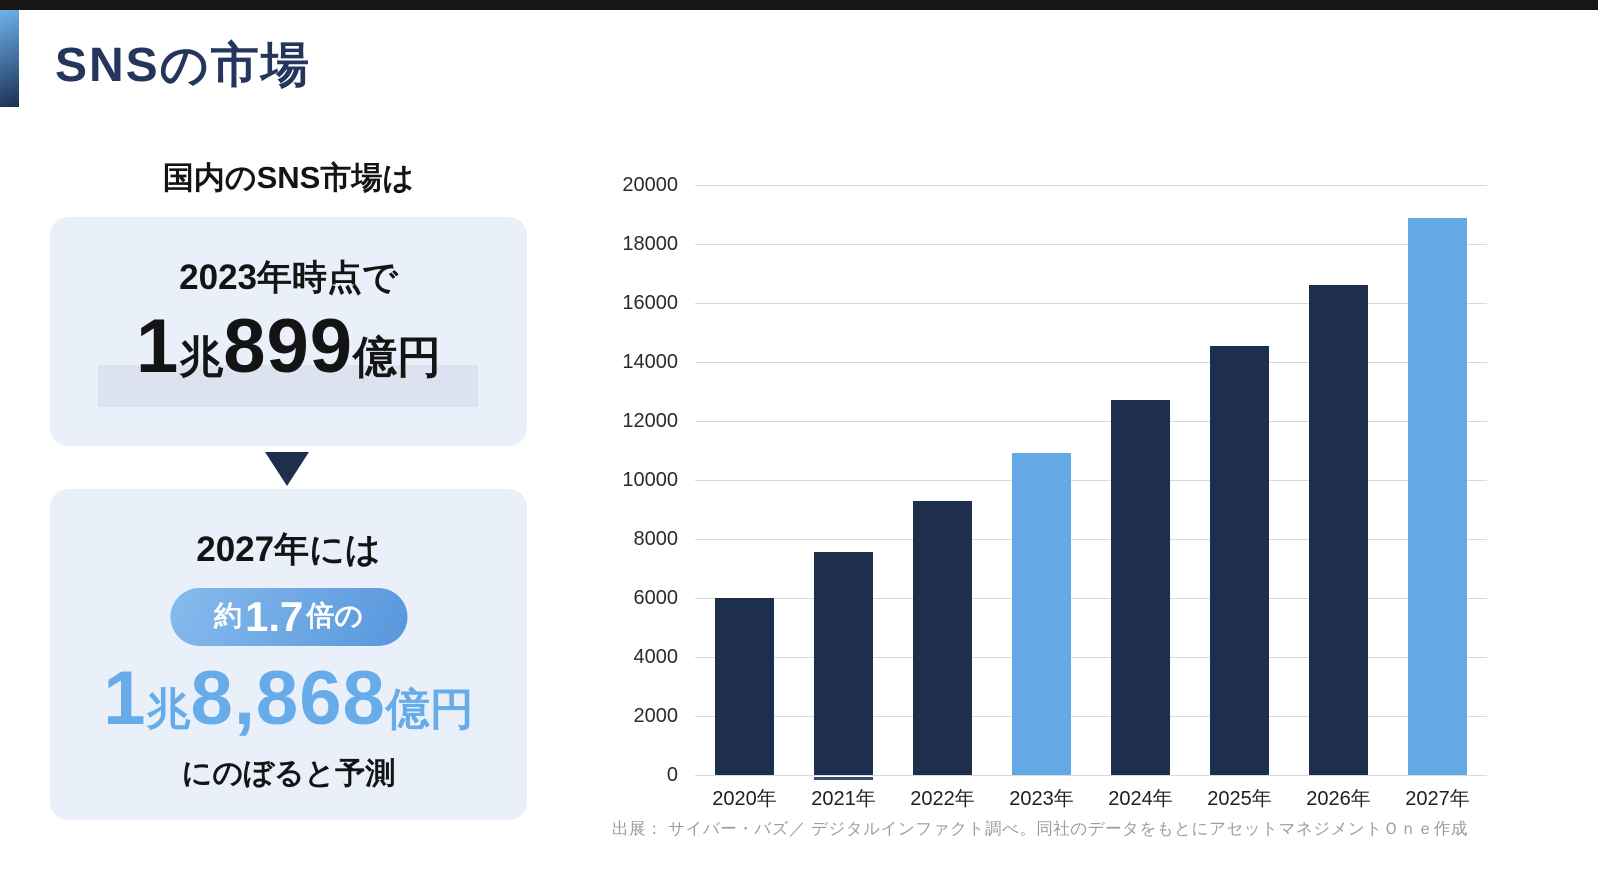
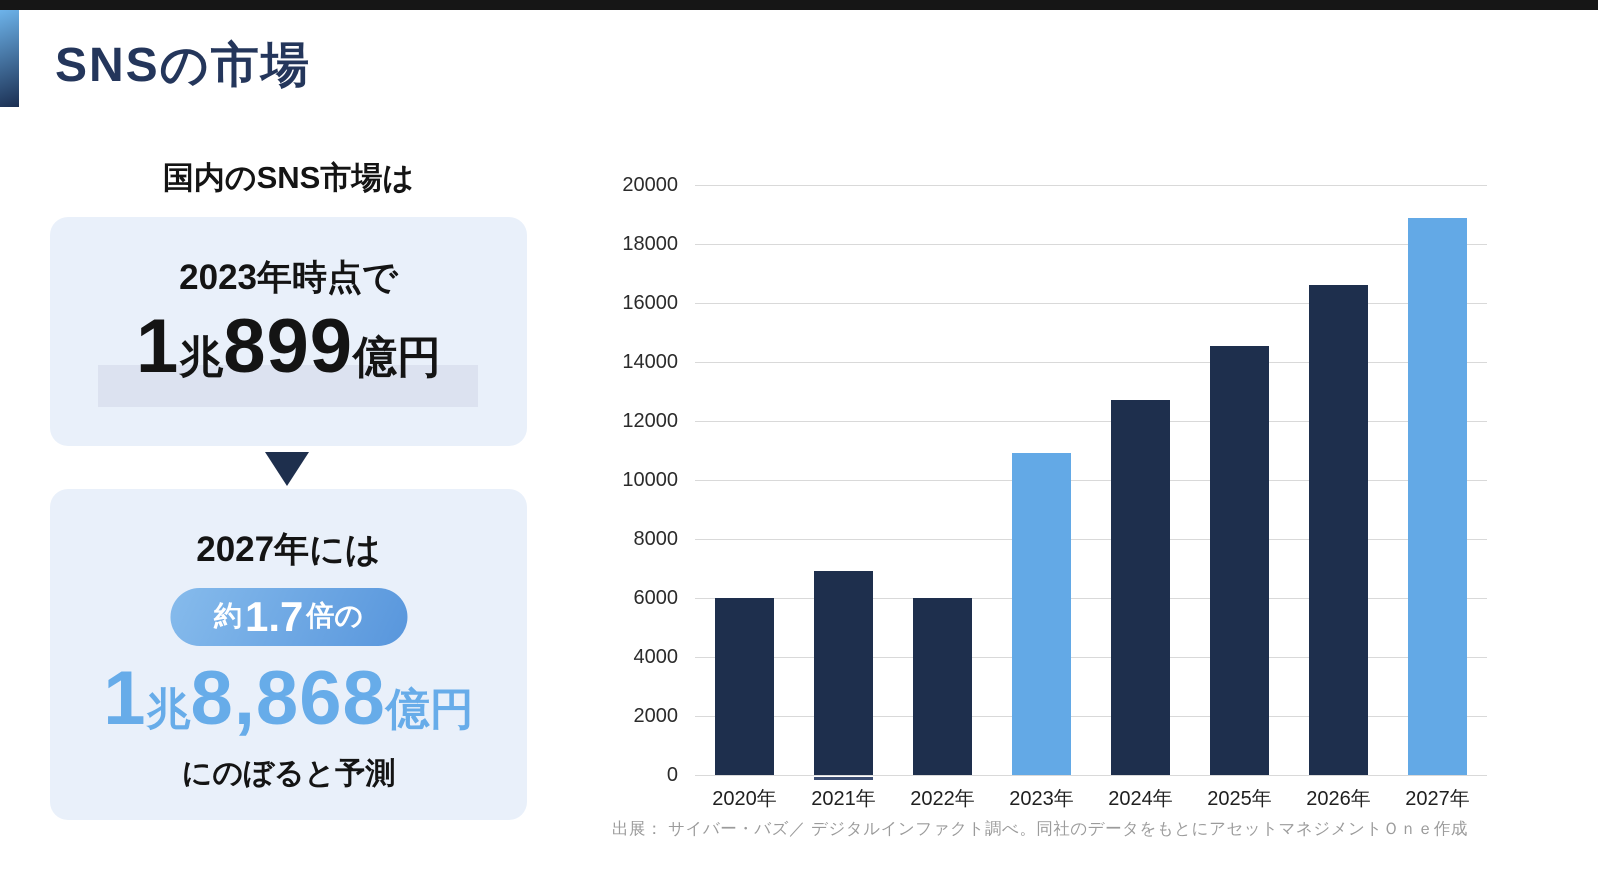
2021年: 7600 -> 6900
2022年: 9300 -> 6000
